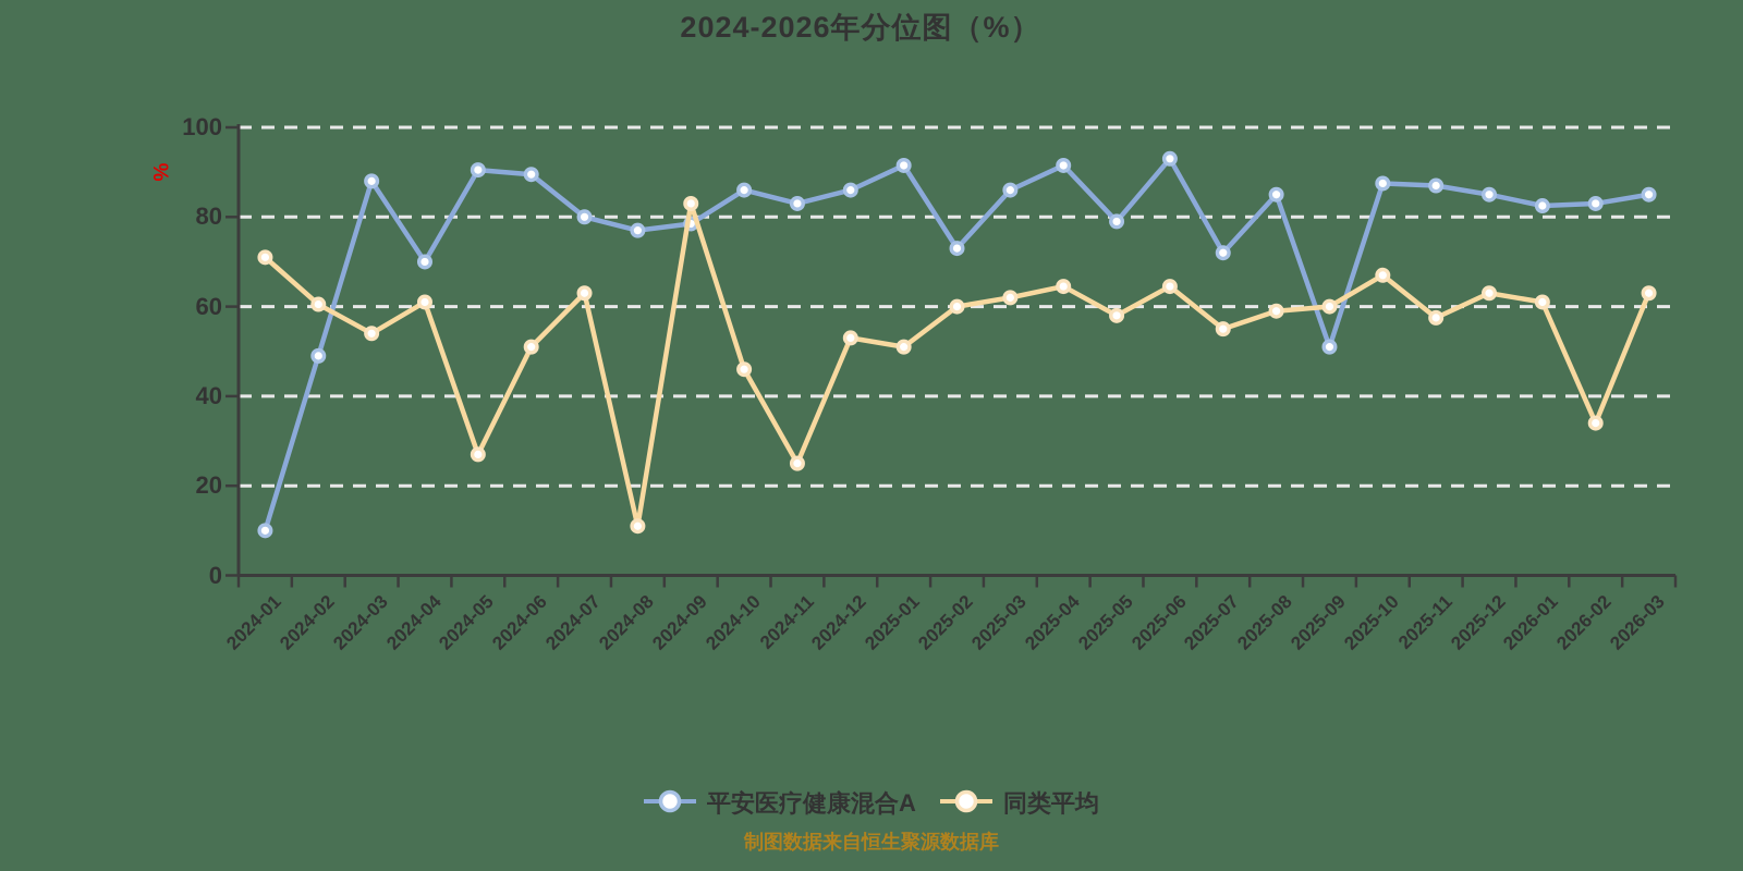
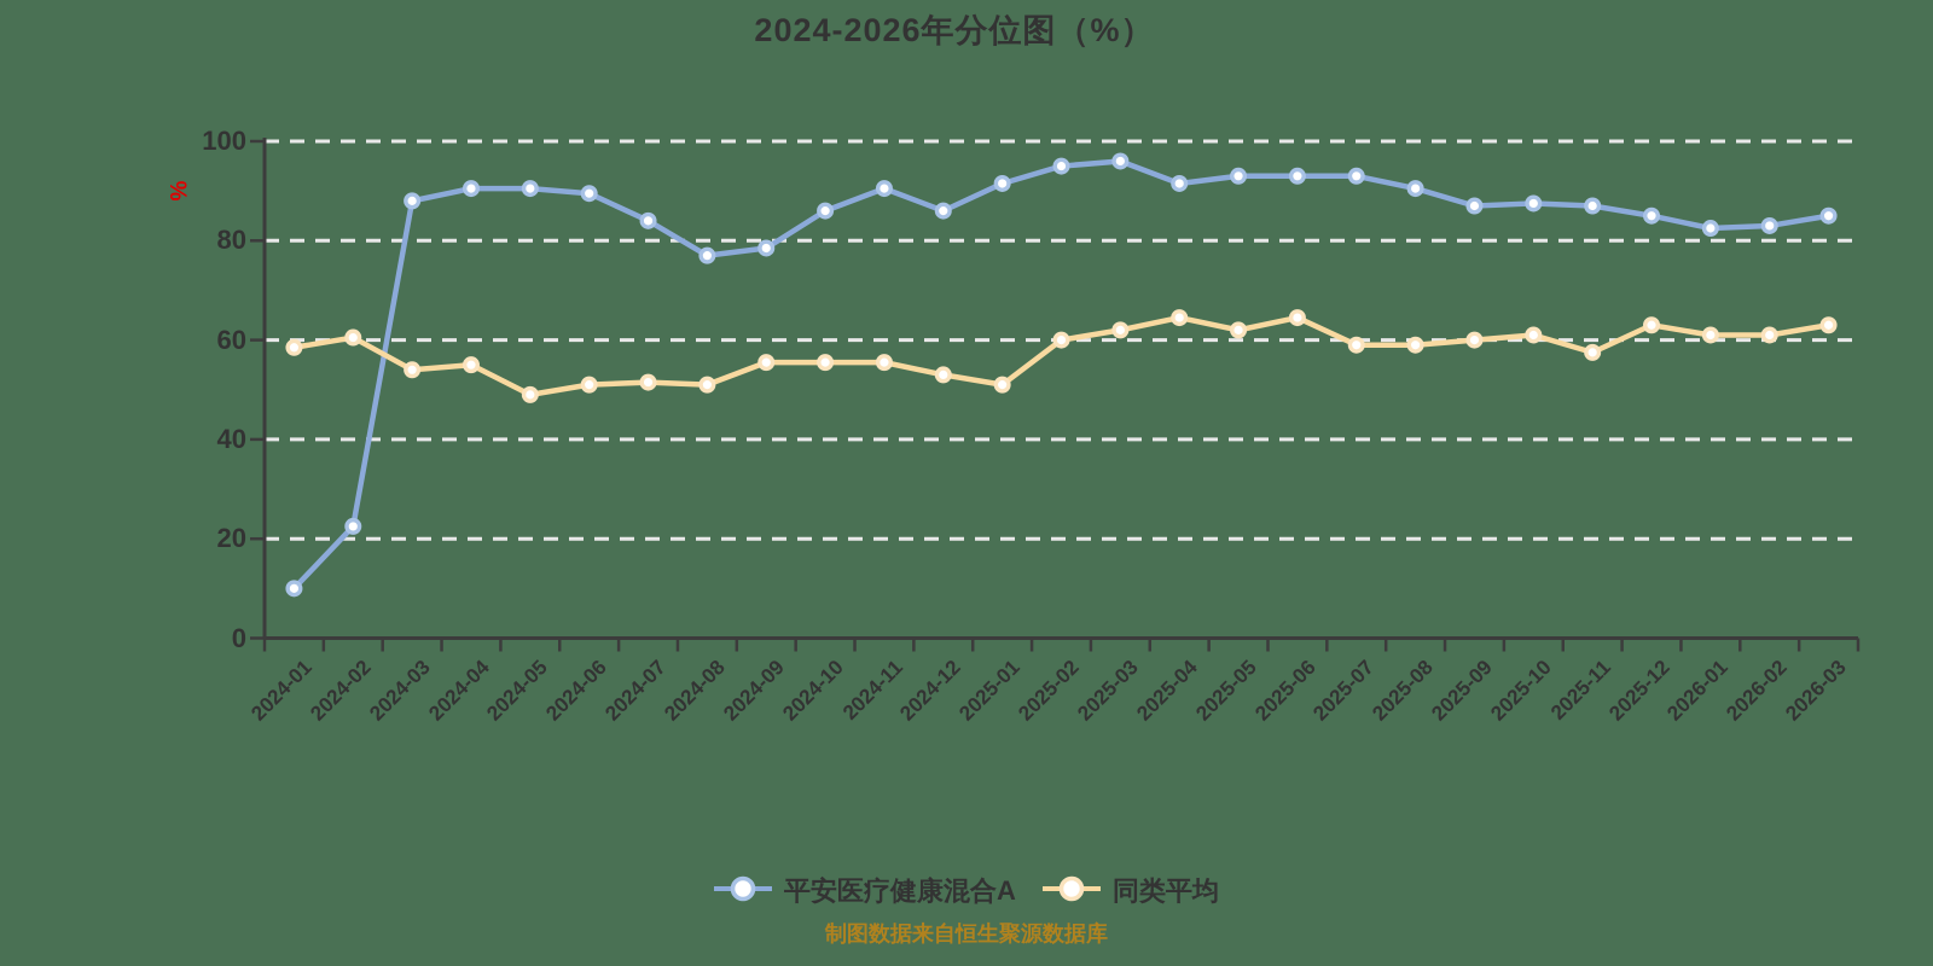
同类平均/2024-01: 71 -> 58
平安医疗健康混合A/2024-02: 49 -> 22
平安医疗健康混合A/2024-04: 70 -> 90
同类平均/2024-04: 61 -> 55
同类平均/2024-05: 27 -> 49
平安医疗健康混合A/2024-07: 80 -> 84
同类平均/2024-07: 63 -> 52
同类平均/2024-08: 11 -> 51
同类平均/2024-09: 83 -> 56
同类平均/2024-10: 46 -> 56
平安医疗健康混合A/2024-11: 83 -> 90
同类平均/2024-11: 25 -> 56
平安医疗健康混合A/2025-02: 73 -> 95
平安医疗健康混合A/2025-03: 86 -> 96
平安医疗健康混合A/2025-05: 79 -> 93
同类平均/2025-05: 58 -> 62
平安医疗健康混合A/2025-07: 72 -> 93
同类平均/2025-07: 55 -> 59
平安医疗健康混合A/2025-08: 85 -> 90
平安医疗健康混合A/2025-09: 51 -> 87
同类平均/2025-10: 67 -> 61
同类平均/2026-02: 34 -> 61
